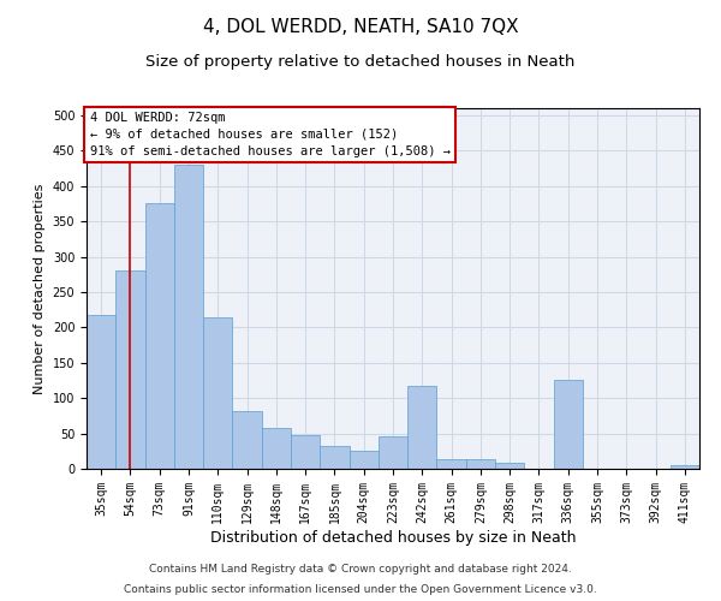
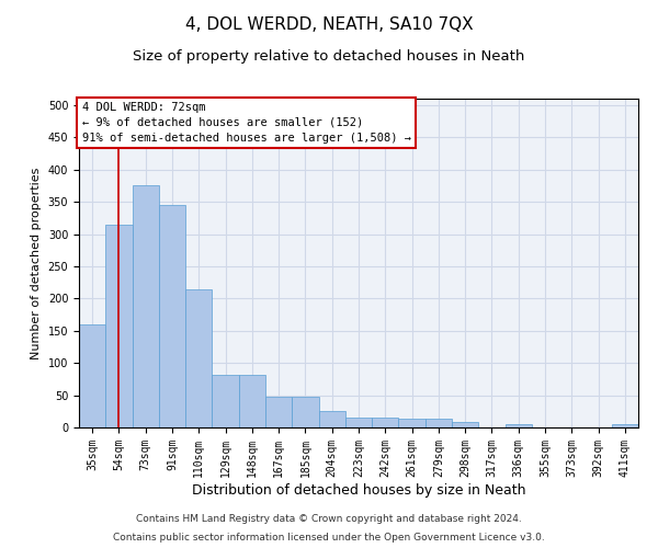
35sqm: 218 -> 160
54sqm: 280 -> 315
91sqm: 430 -> 345
148sqm: 58 -> 82
185sqm: 32 -> 48
223sqm: 46 -> 15
242sqm: 118 -> 15
336sqm: 126 -> 5
